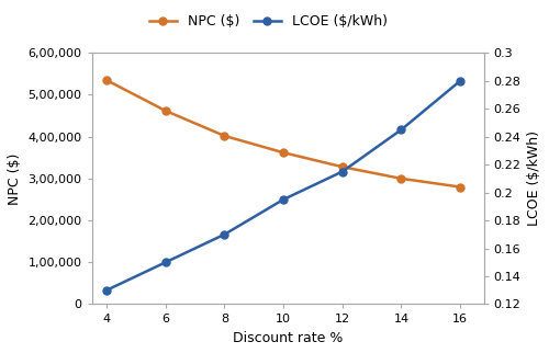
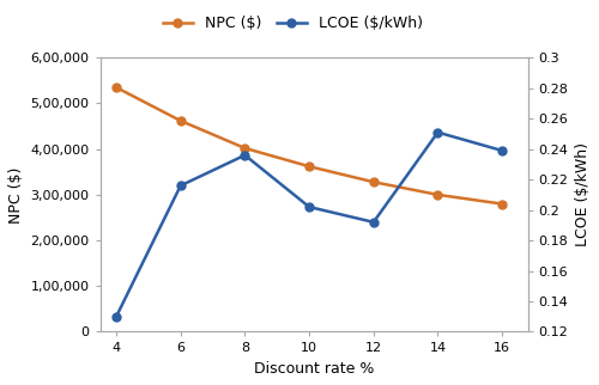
LCOE ($/kWh)/6: 0.150 -> 0.216
LCOE ($/kWh)/8: 0.170 -> 0.236
LCOE ($/kWh)/10: 0.195 -> 0.202
LCOE ($/kWh)/12: 0.215 -> 0.192
LCOE ($/kWh)/14: 0.245 -> 0.251
LCOE ($/kWh)/16: 0.280 -> 0.239
